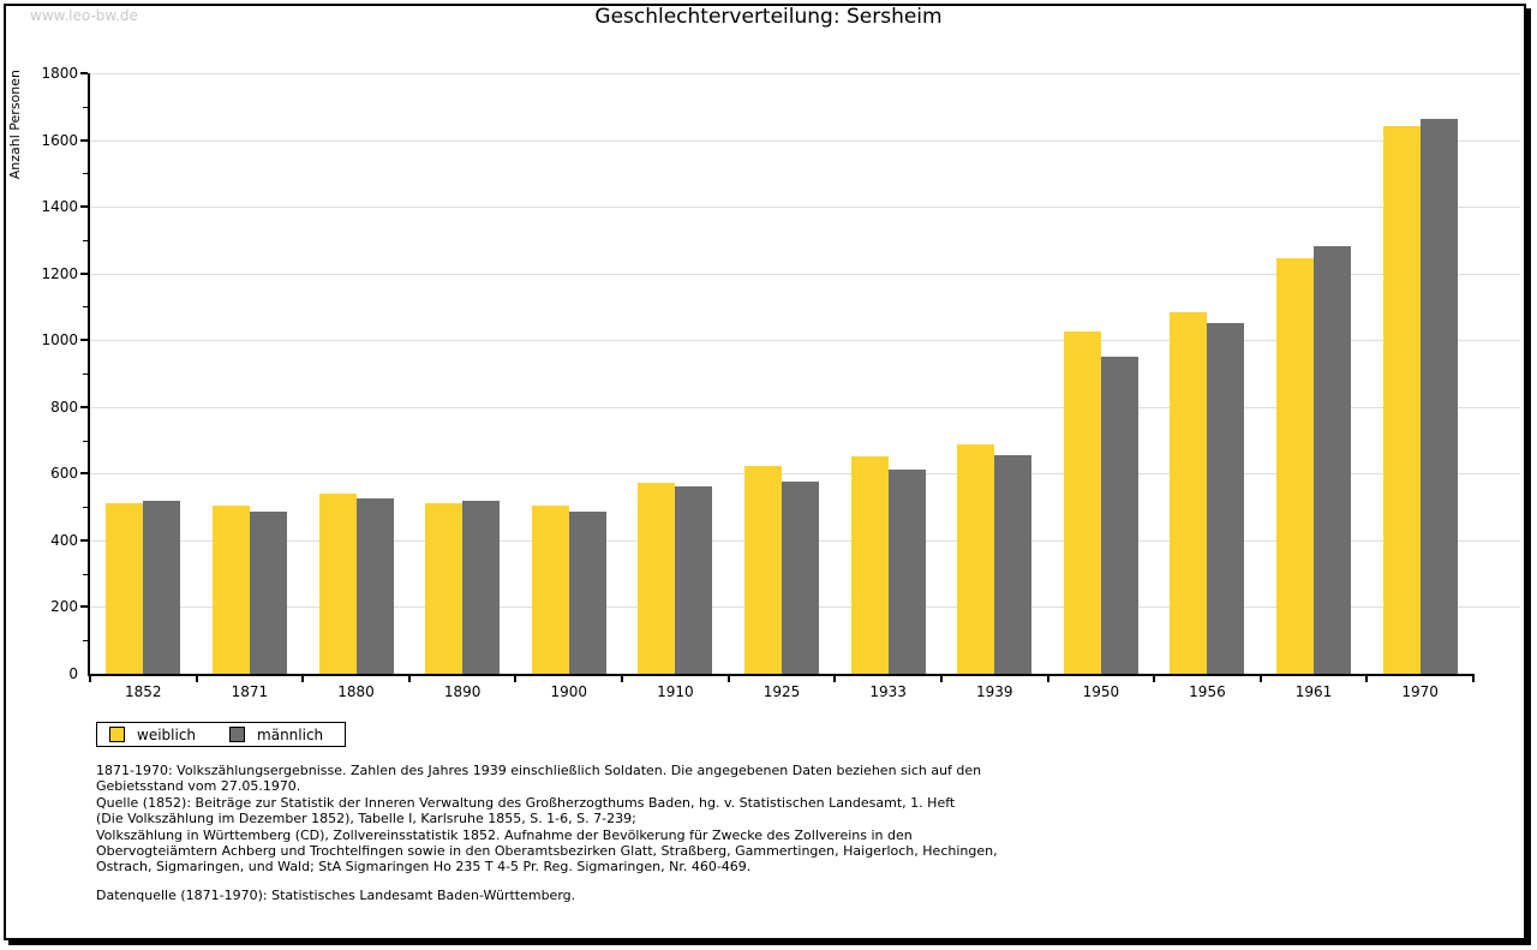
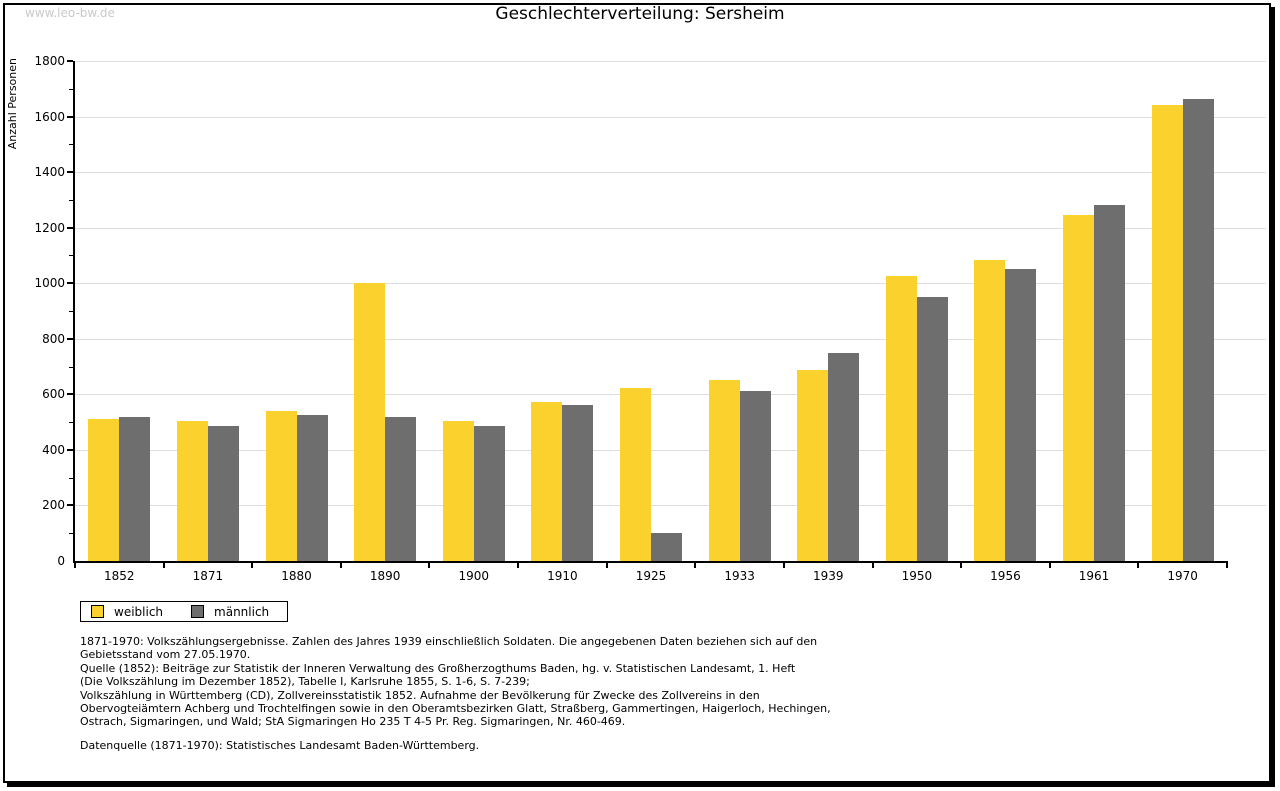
weiblich/1890: 510 -> 1000
männlich/1925: 580 -> 100
männlich/1939: 650 -> 750
